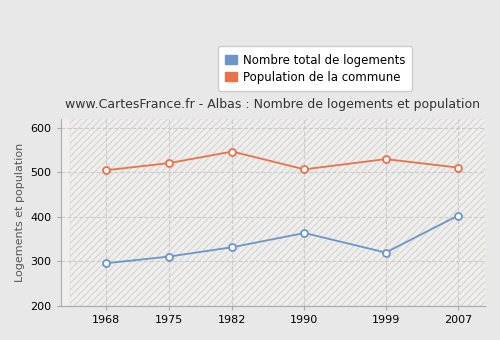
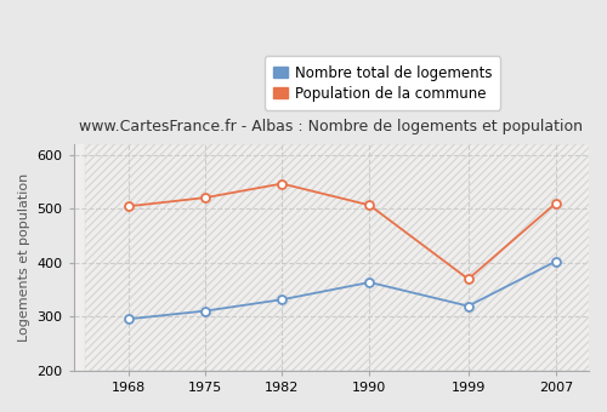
Population de la commune/1999: 530 -> 370
